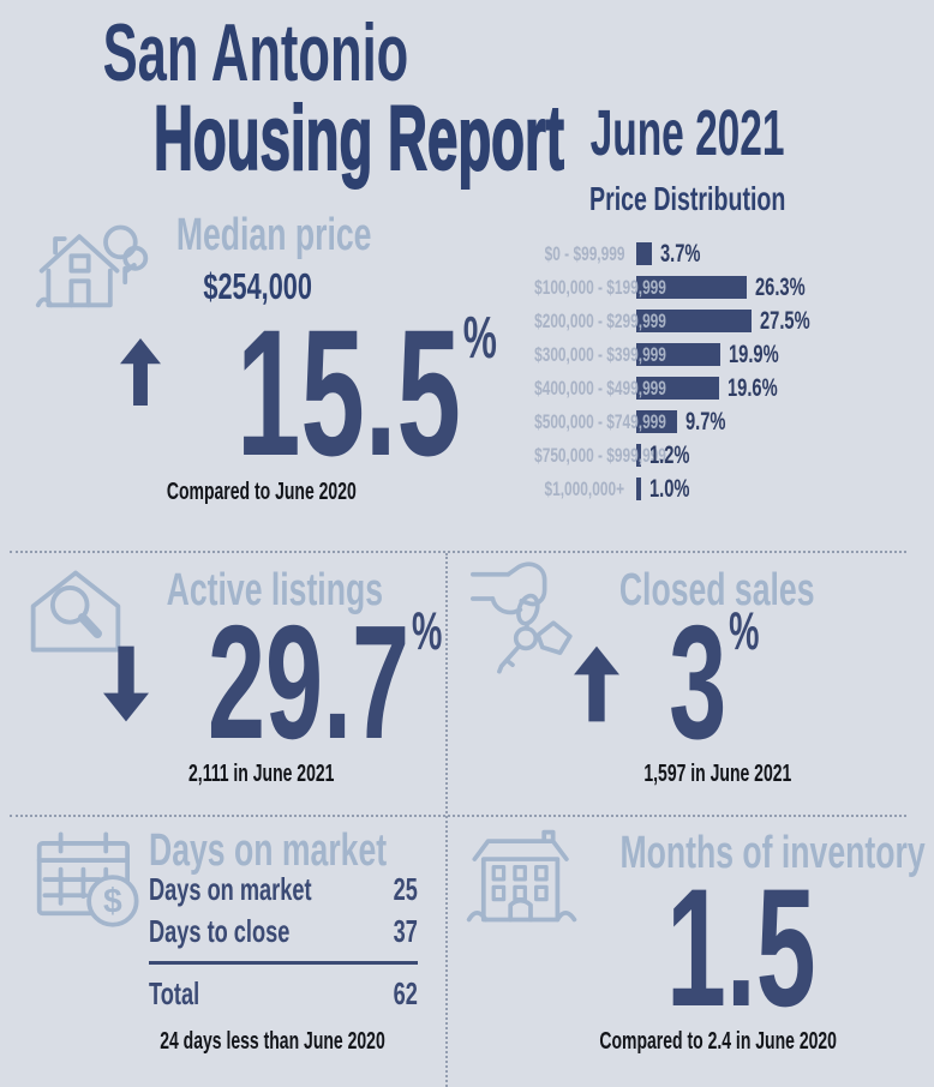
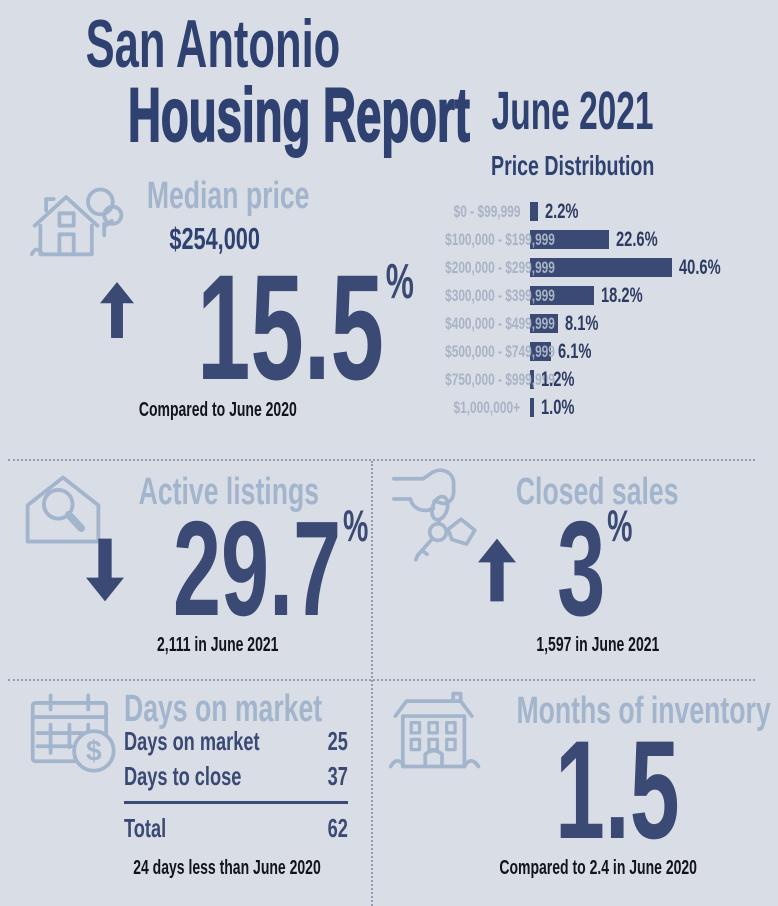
$0 - $99,999: 3.7% -> 2.2%
$100,000 - $199,999: 26.3% -> 22.6%
$200,000 - $299,999: 27.5% -> 40.6%
$300,000 - $399,999: 19.9% -> 18.2%
$400,000 - $499,999: 19.6% -> 8.1%
$500,000 - $749,999: 9.7% -> 6.1%
